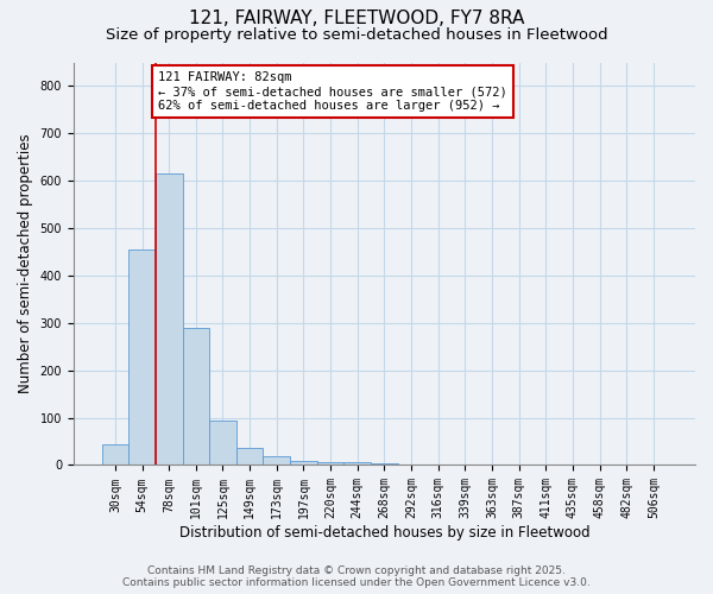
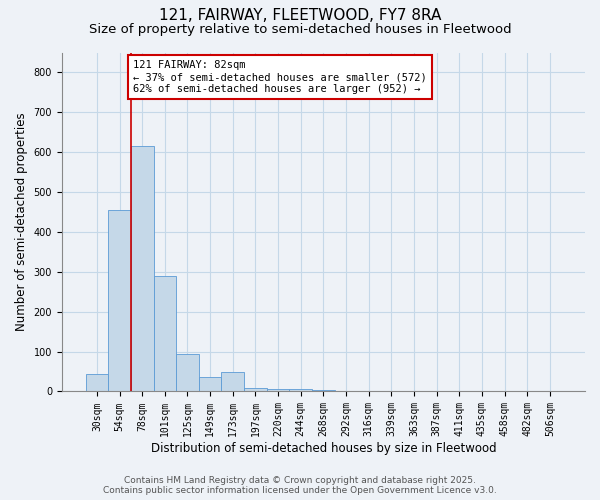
173sqm: 18 -> 50
